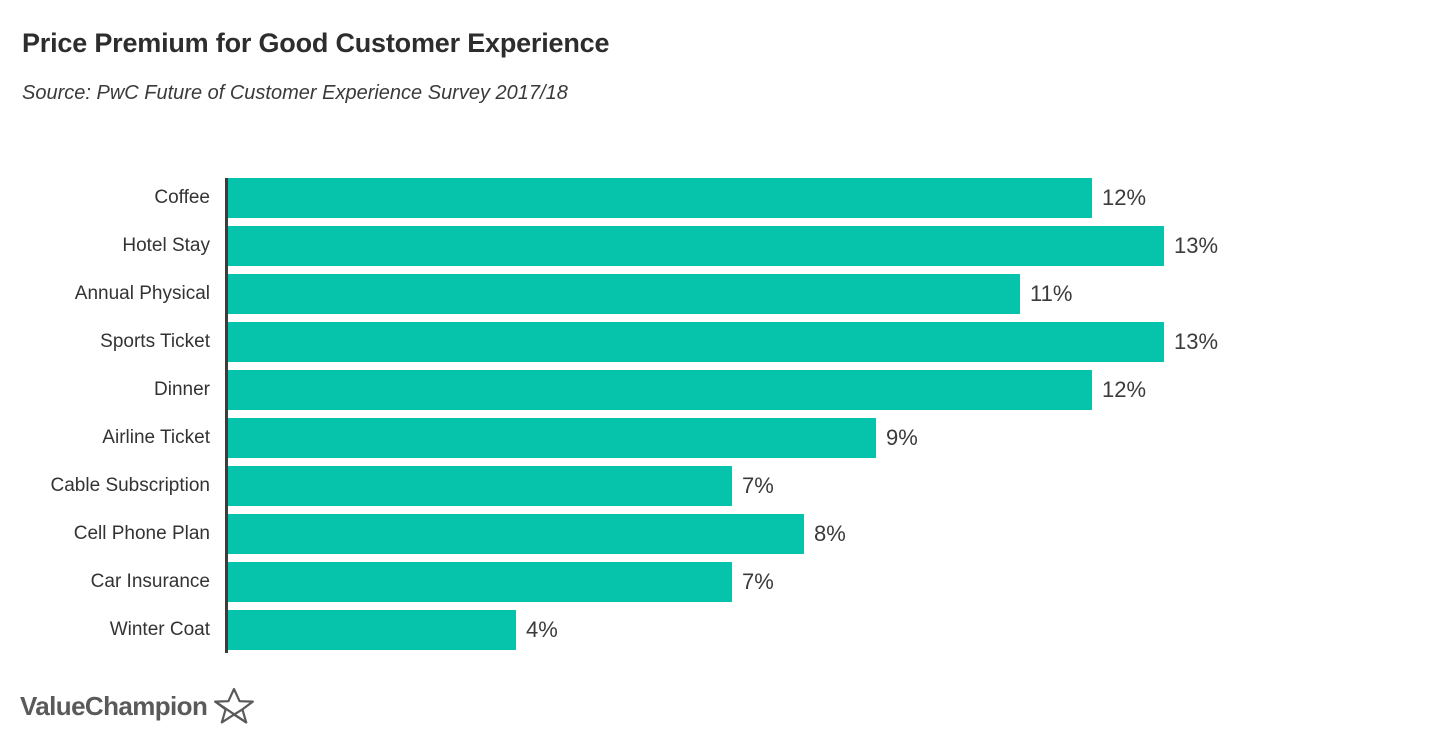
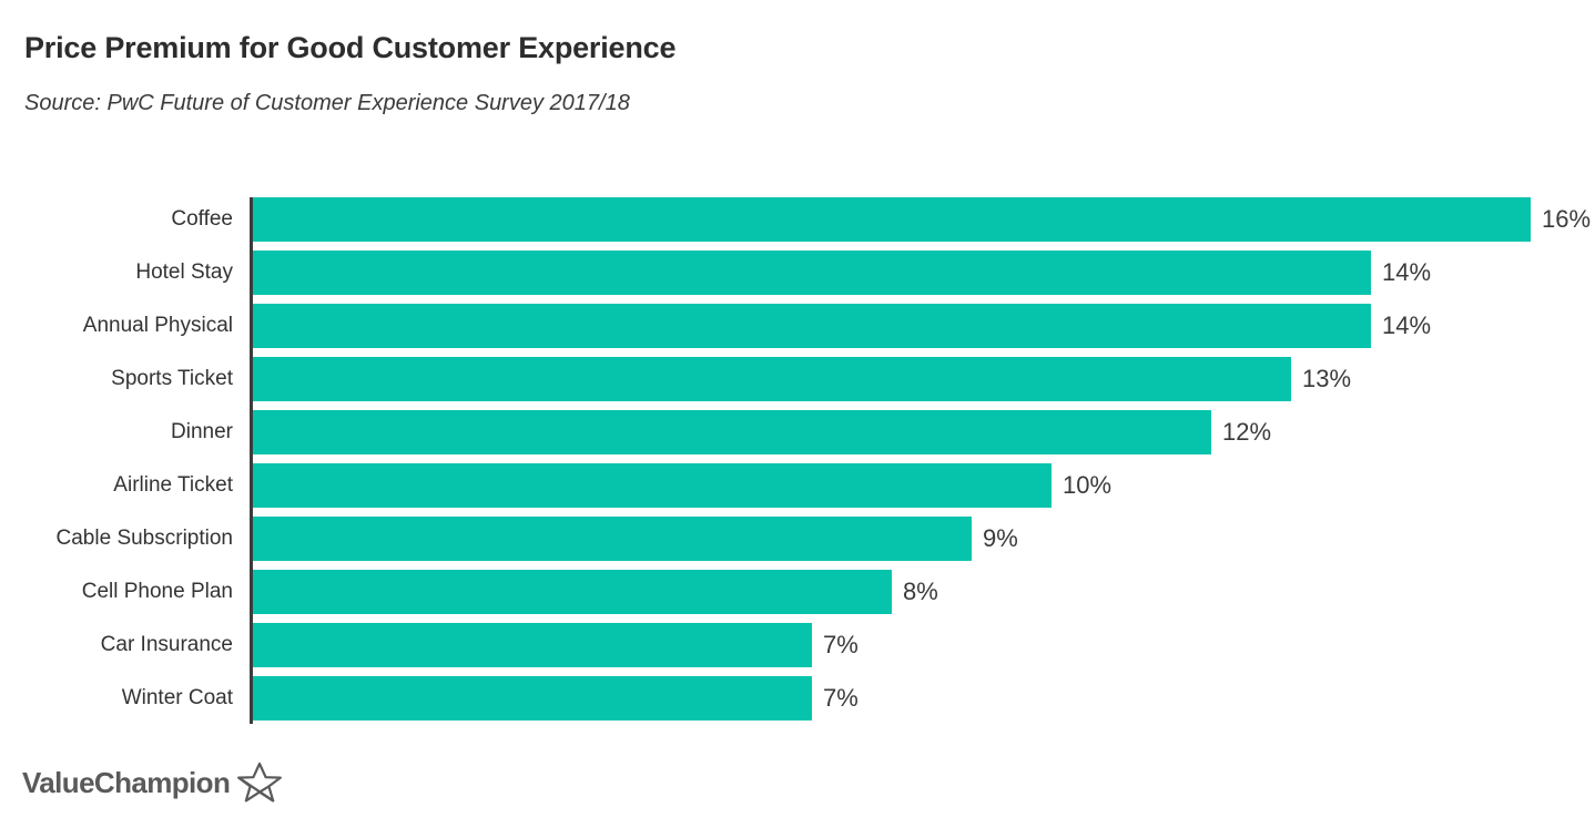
Coffee: 12% -> 16%
Hotel Stay: 13% -> 14%
Annual Physical: 11% -> 14%
Airline Ticket: 9% -> 10%
Cable Subscription: 7% -> 9%
Winter Coat: 4% -> 7%
